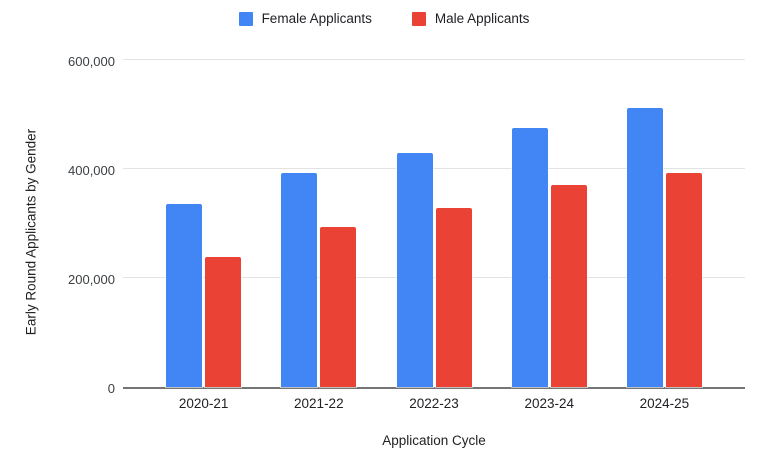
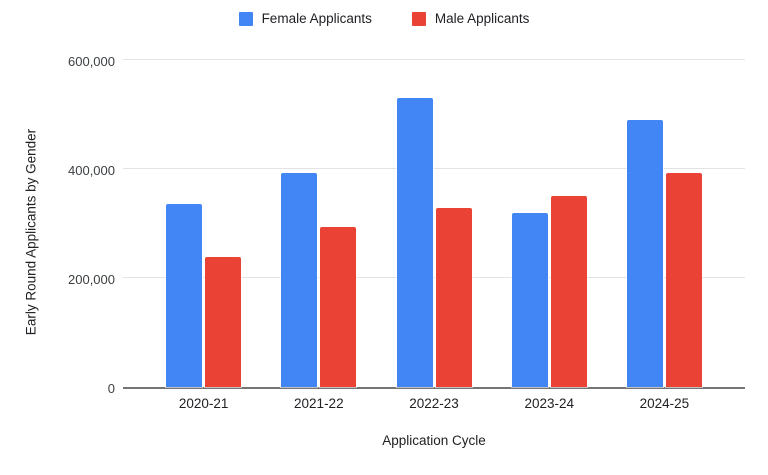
Female Applicants/2022-23: 430000 -> 530000
Female Applicants/2023-24: 480000 -> 320000
Male Applicants/2023-24: 370000 -> 350000
Female Applicants/2024-25: 510000 -> 490000
